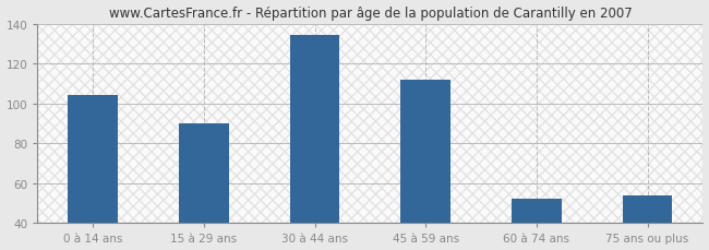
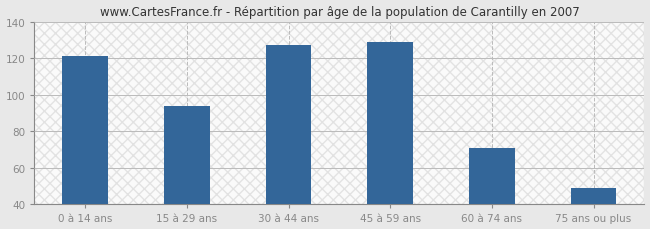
0 à 14 ans: 104 -> 121
15 à 29 ans: 90 -> 94
30 à 44 ans: 134 -> 127
45 à 59 ans: 112 -> 129
60 à 74 ans: 52 -> 71
75 ans ou plus: 54 -> 49
